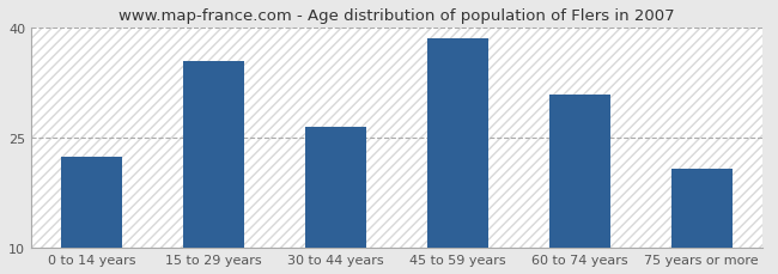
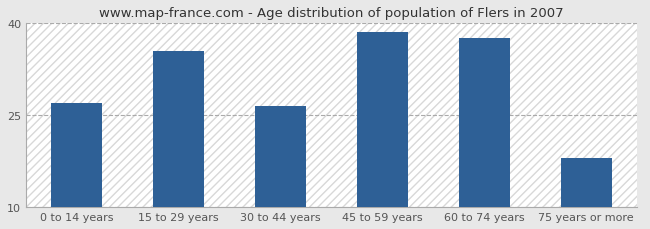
0 to 14 years: 22.4 -> 27.0
60 to 74 years: 30.8 -> 37.5
75 years or more: 20.8 -> 18.0
